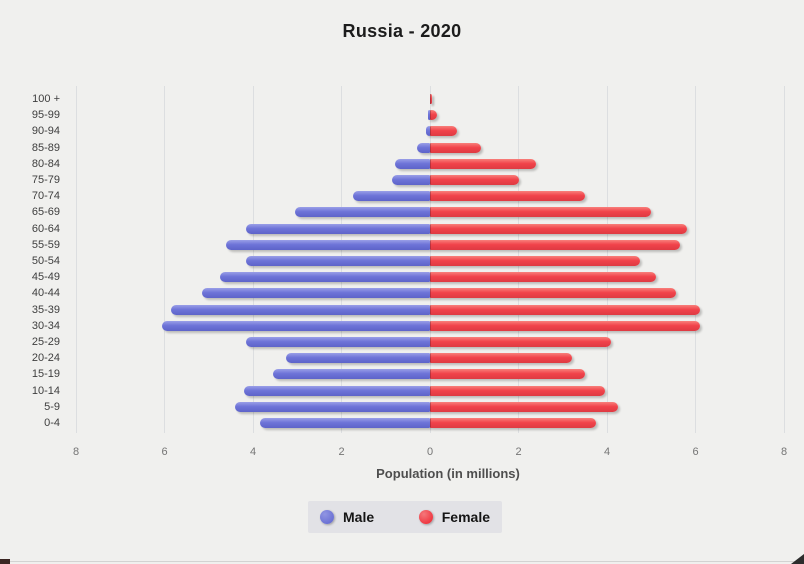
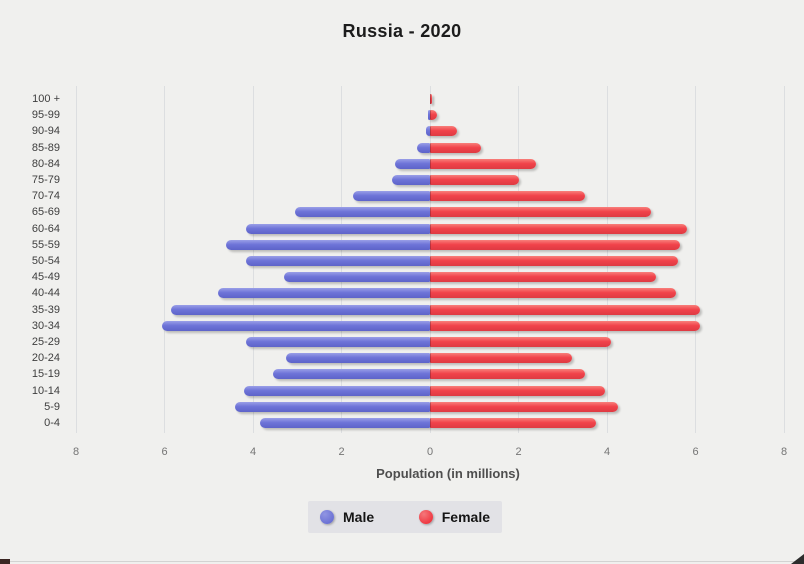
Female/50-54: 4.8 -> 5.6
Male/45-49: 4.8 -> 3.3
Male/40-44: 5.2 -> 4.8
